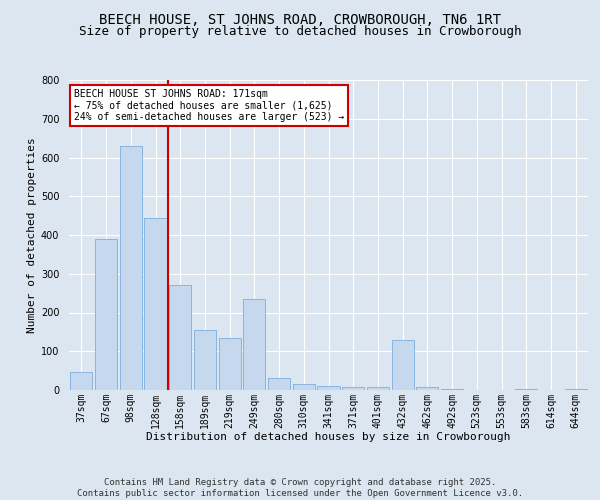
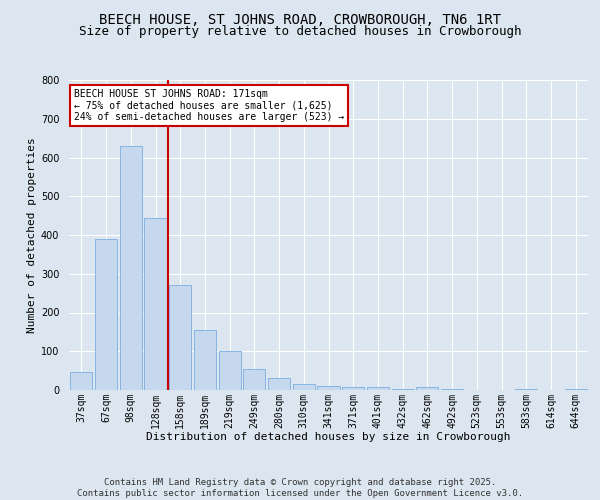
219sqm: 135 -> 100
249sqm: 235 -> 55
432sqm: 130 -> 3
